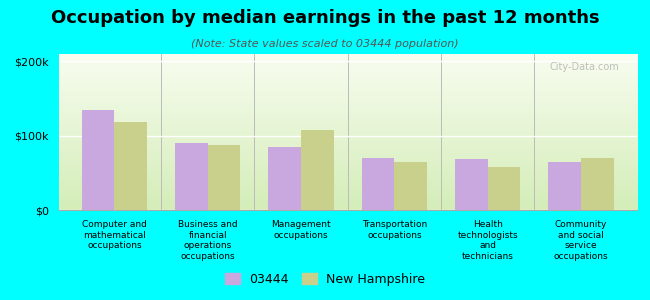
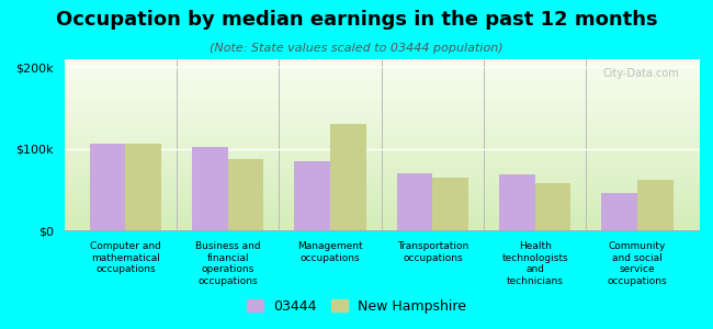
03444/Computer and mathematical occupations: $135k -> $106k
New Hampshire/Computer and mathematical occupations: $118k -> $106k
03444/Business and financial operations occupations: $90k -> $102k
New Hampshire/Management occupations: $108k -> $130k
03444/Community and social service occupations: $65k -> $46k
New Hampshire/Community and social service occupations: $70k -> $62k
